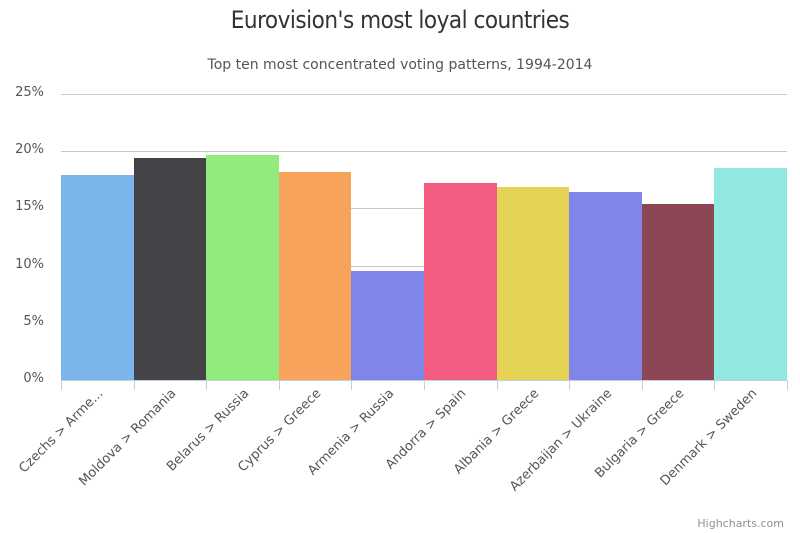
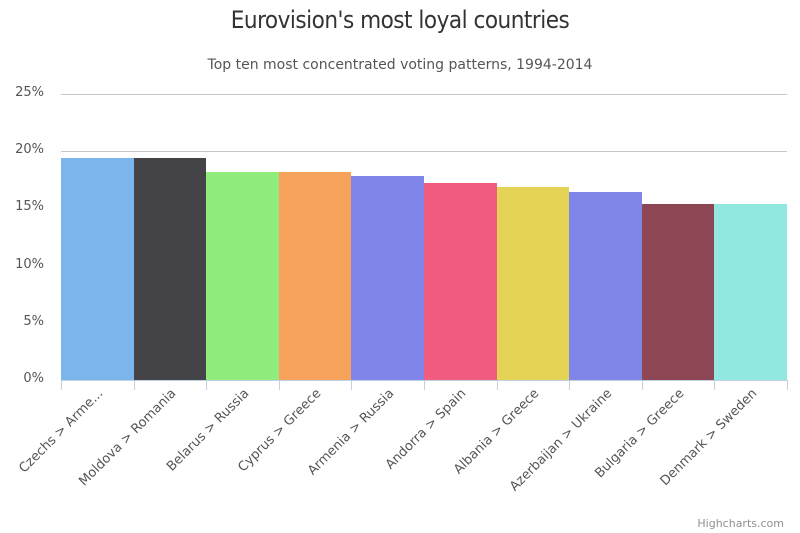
Czechs > Arme...: 17.9% -> 19.4%
Belarus > Russia: 19.7% -> 18.2%
Armenia > Russia: 9.5% -> 17.8%
Denmark > Sweden: 18.5% -> 15.4%
